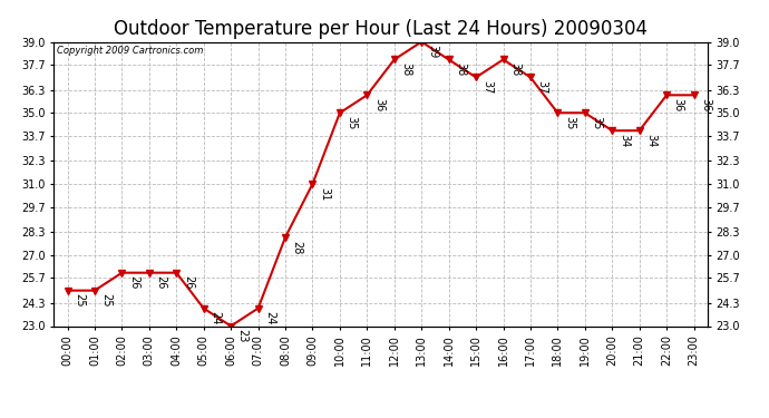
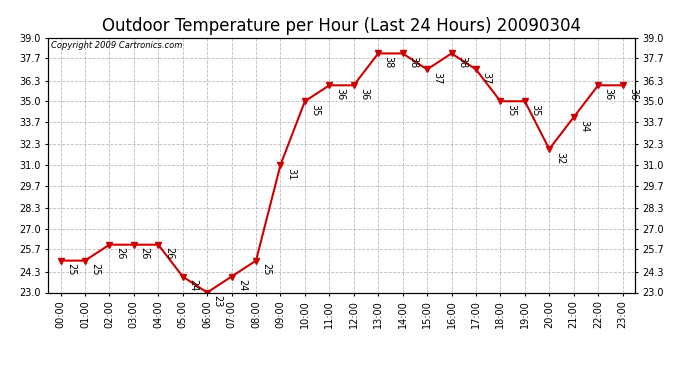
08:00: 28 -> 25
12:00: 38 -> 36
13:00: 39 -> 38
20:00: 34 -> 32
